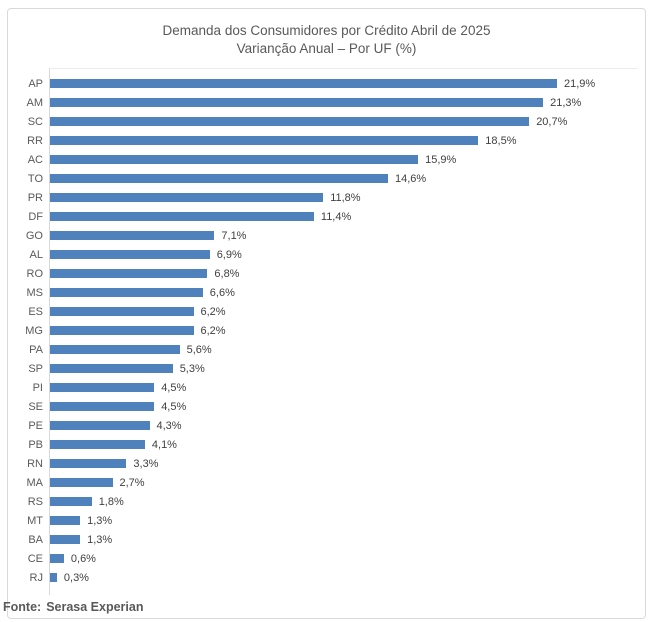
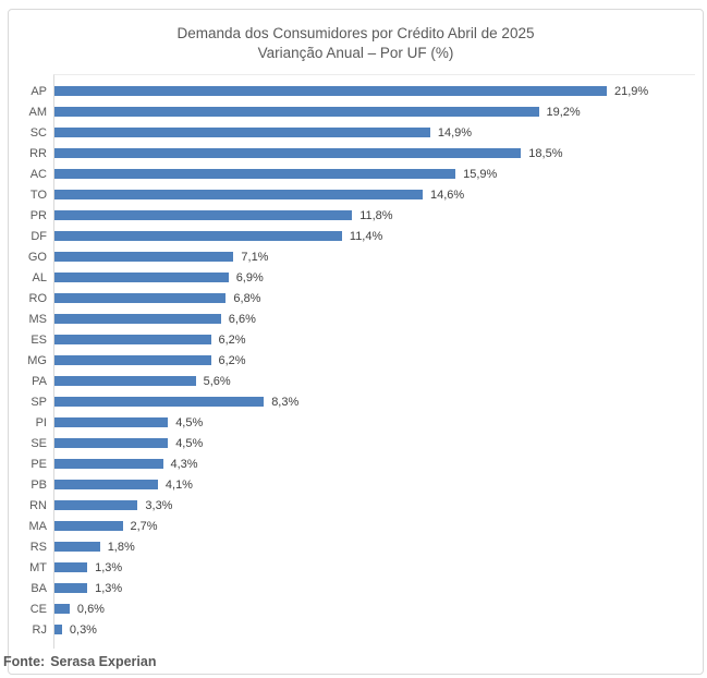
AM: 21,3% -> 19,2%
SC: 20,7% -> 14,9%
SP: 5,3% -> 8,3%
